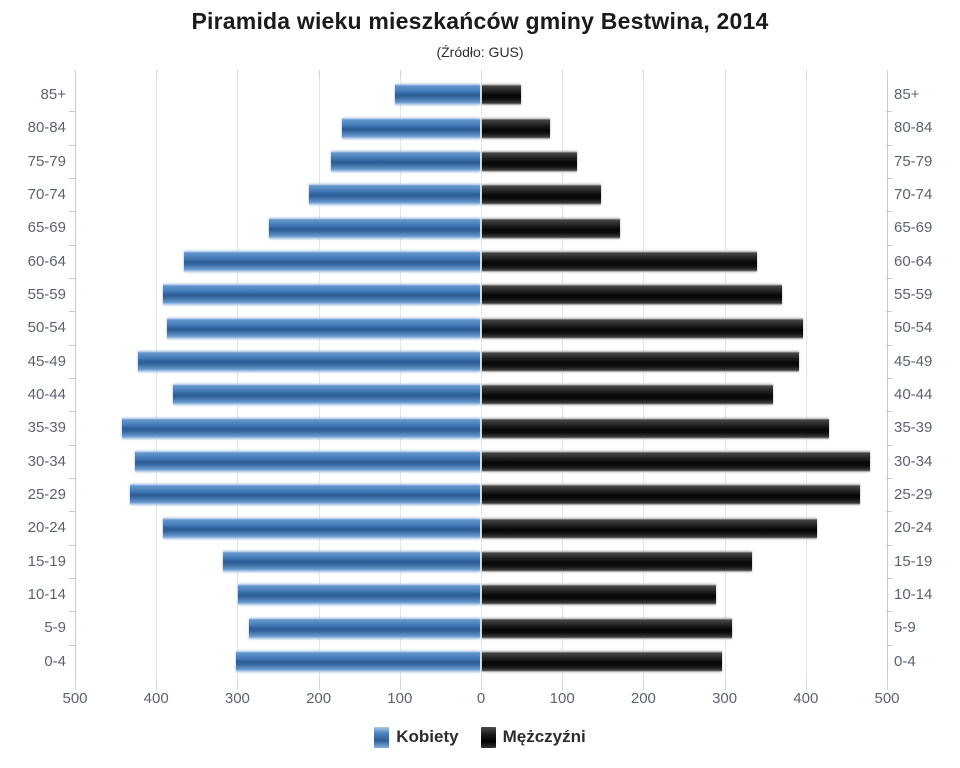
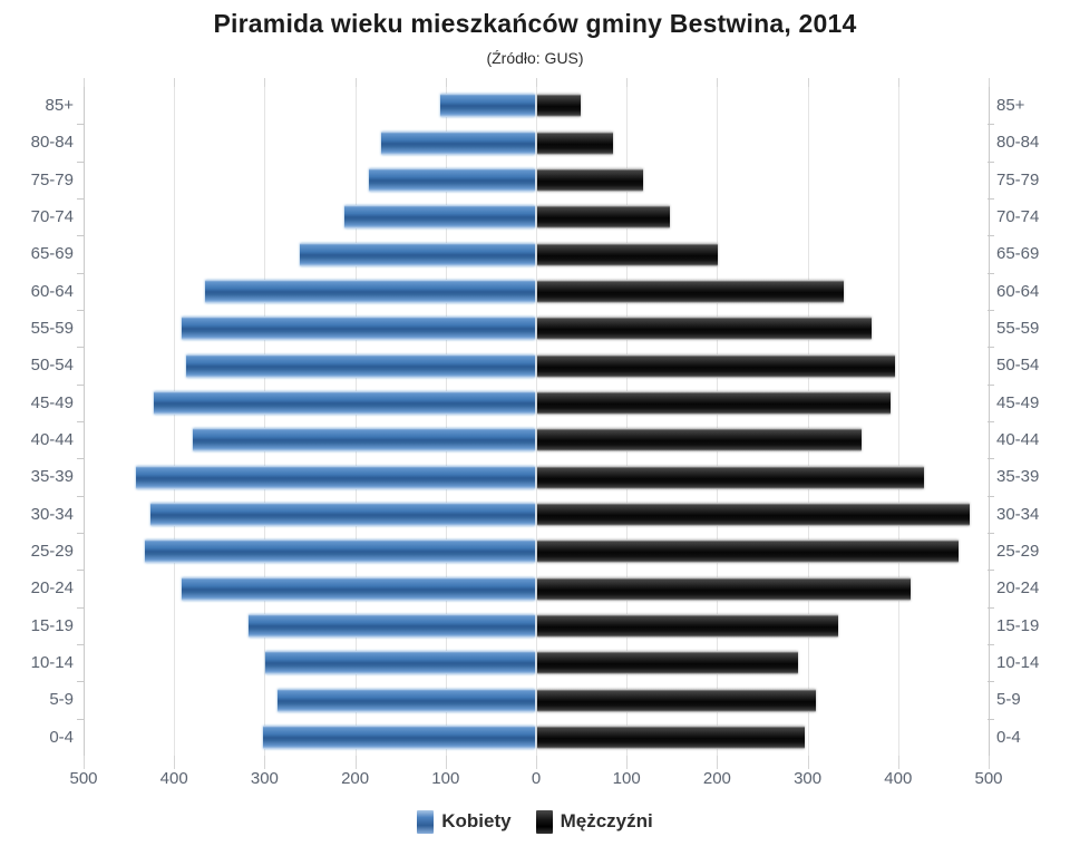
Mężczyźni/65-69: 170 -> 200
